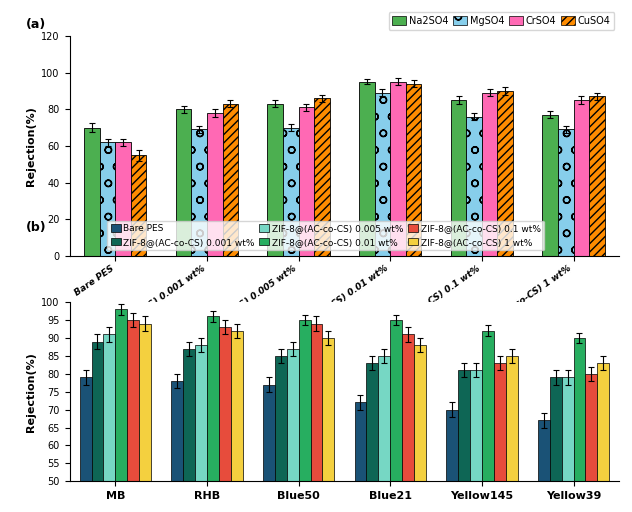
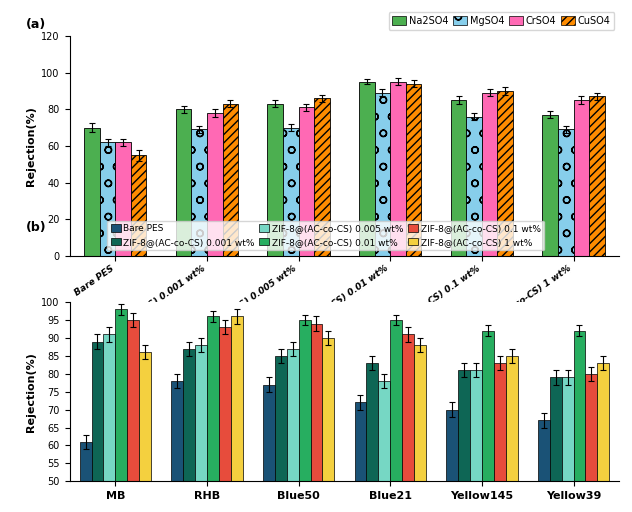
Bare PES/MB: 79 -> 61
ZIF-8@(AC-co-CS) 1 wt%/MB: 94 -> 86
ZIF-8@(AC-co-CS) 1 wt%/RHB: 92 -> 96
ZIF-8@(AC-co-CS) 0.005 wt%/Blue21: 85 -> 78
ZIF-8@(AC-co-CS) 0.01 wt%/Yellow39: 90 -> 92
